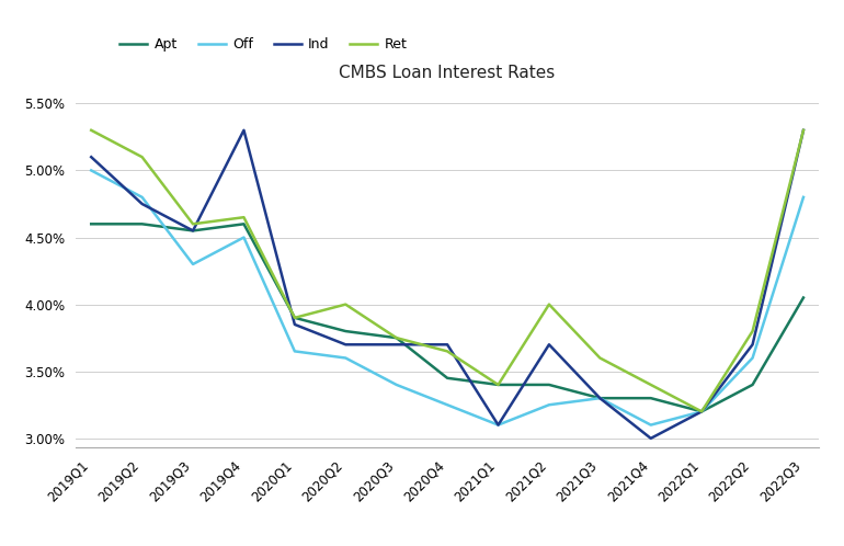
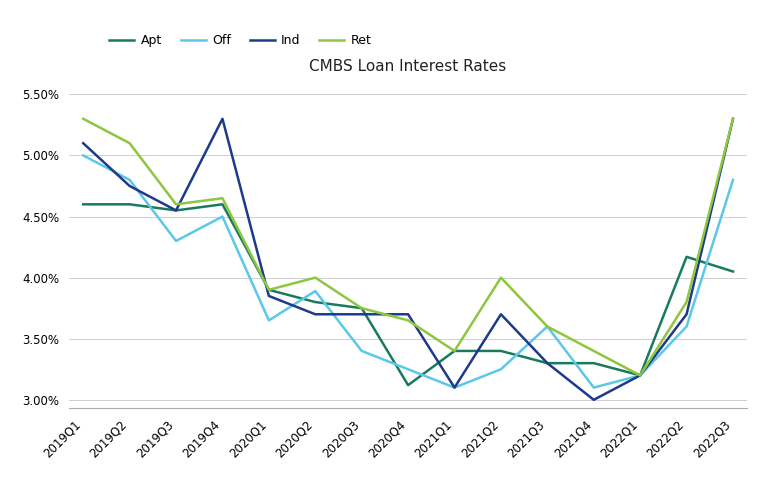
Off/2020Q2: 3.60% -> 3.89%
Apt/2020Q4: 3.45% -> 3.12%
Off/2021Q3: 3.30% -> 3.60%
Apt/2022Q2: 3.40% -> 4.17%
